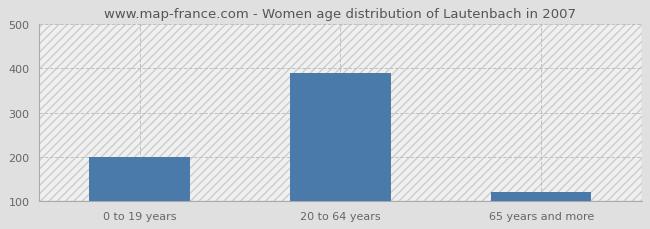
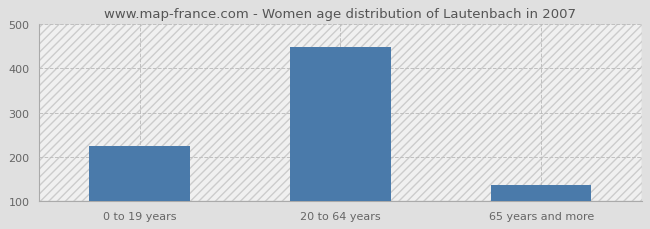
0 to 19 years: 200 -> 224
20 to 64 years: 390 -> 449
65 years and more: 120 -> 135
